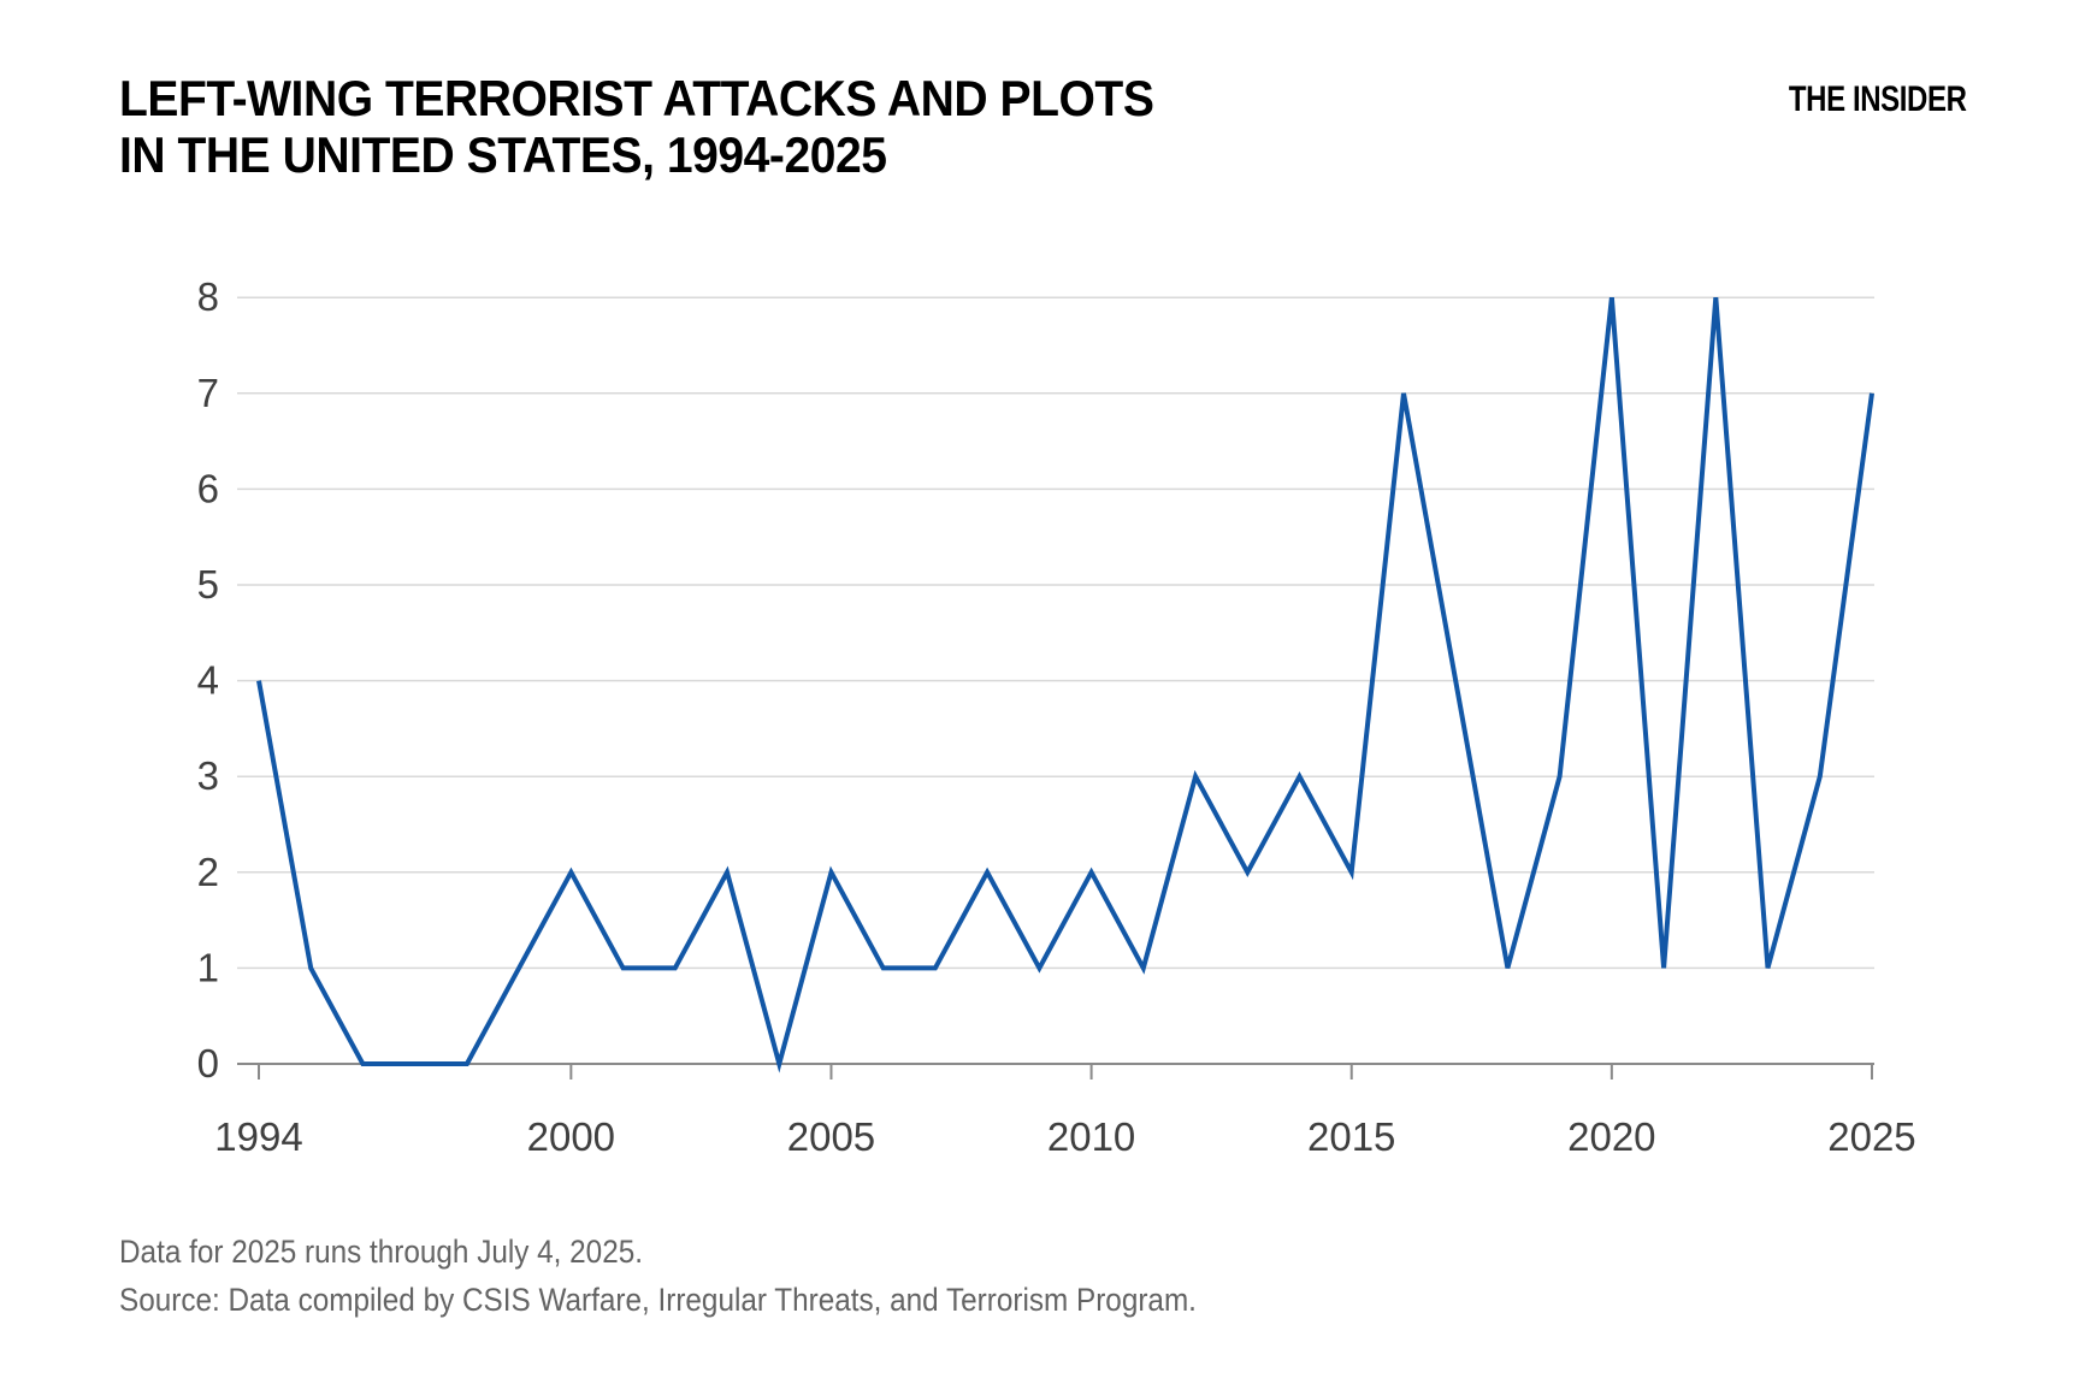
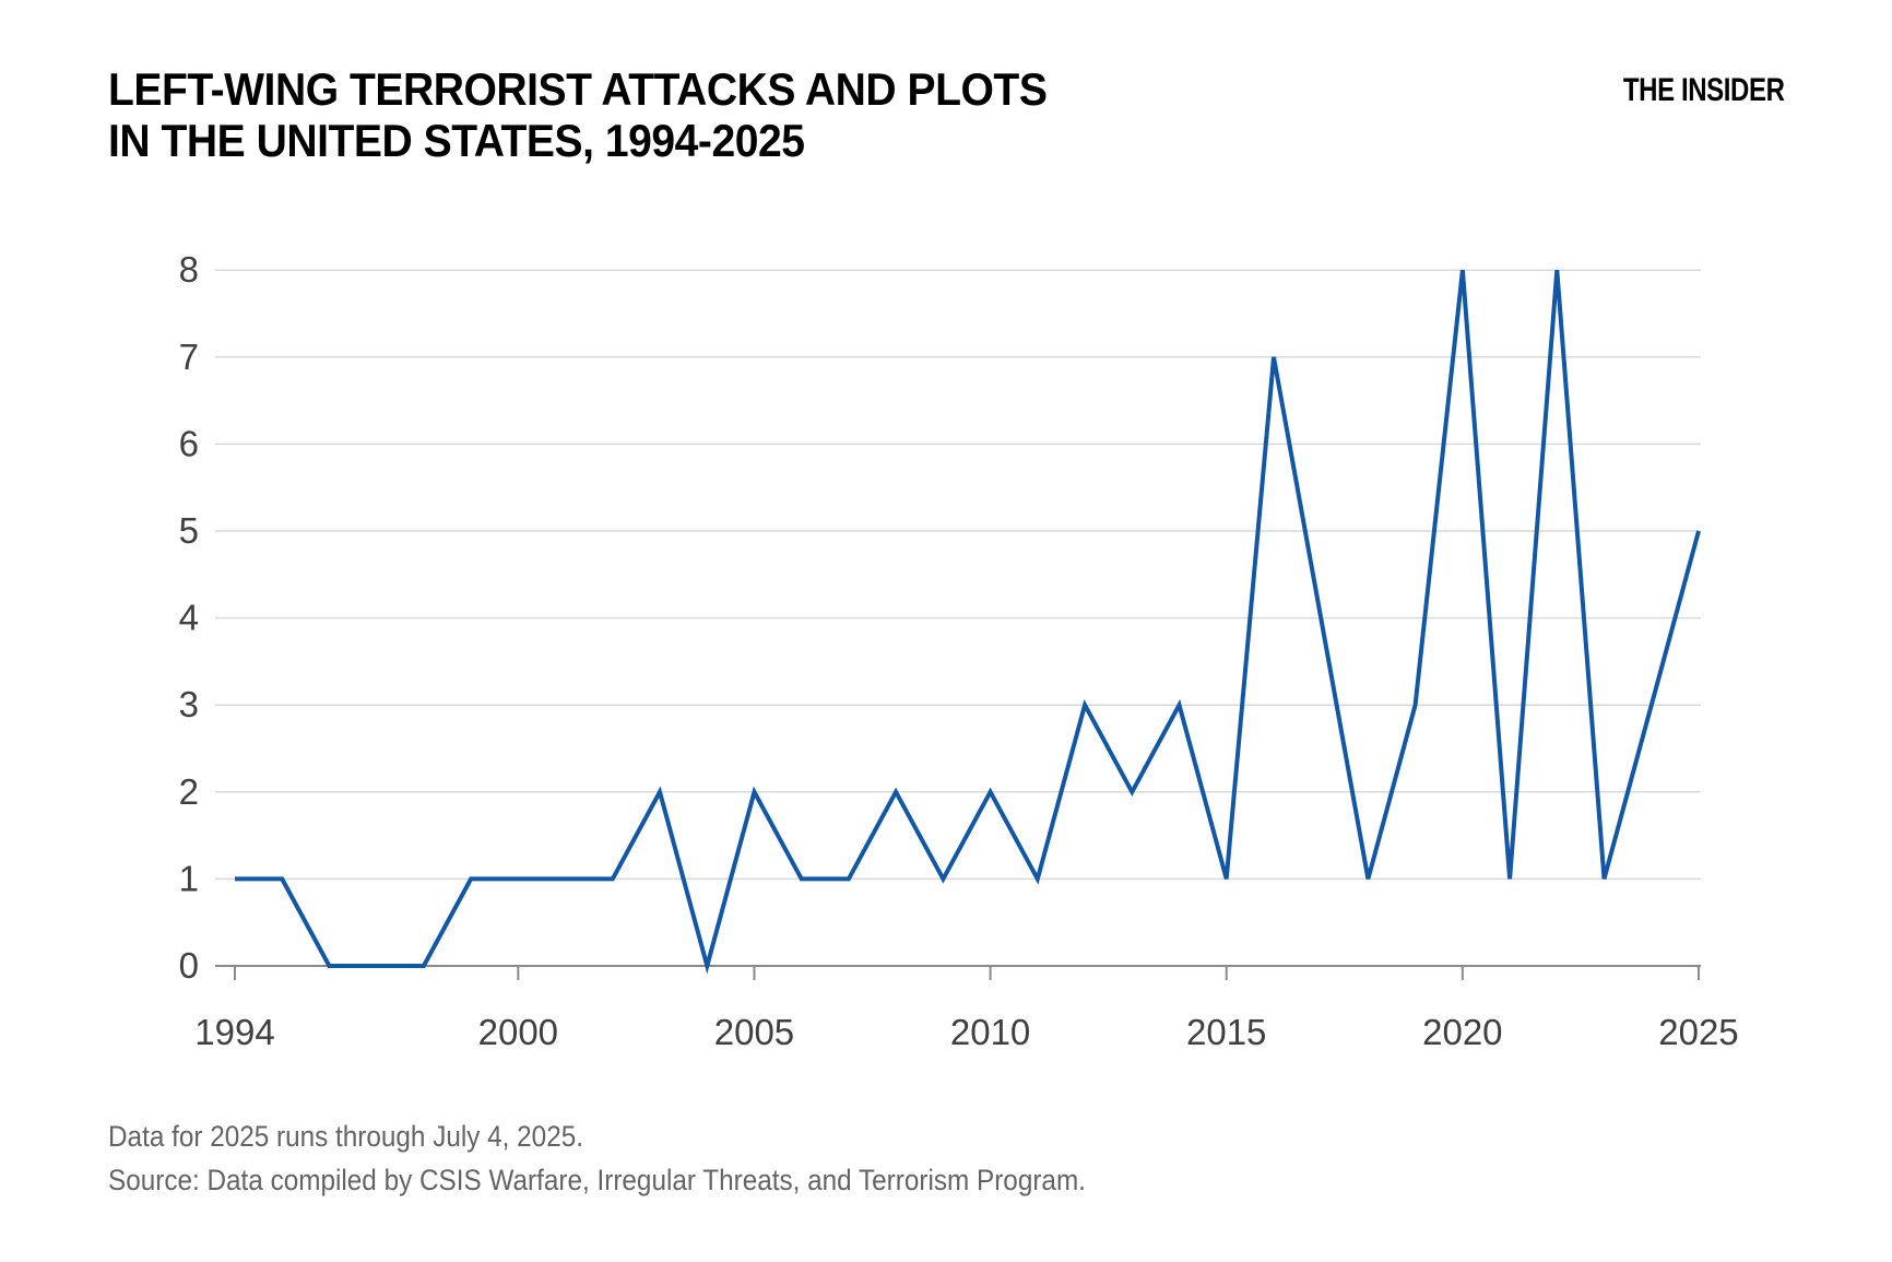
1994: 4 -> 1
2000: 2 -> 1
2015: 2 -> 1
2025: 7 -> 5
